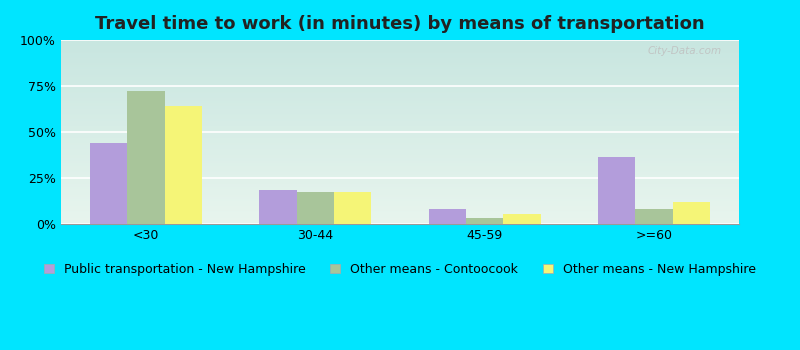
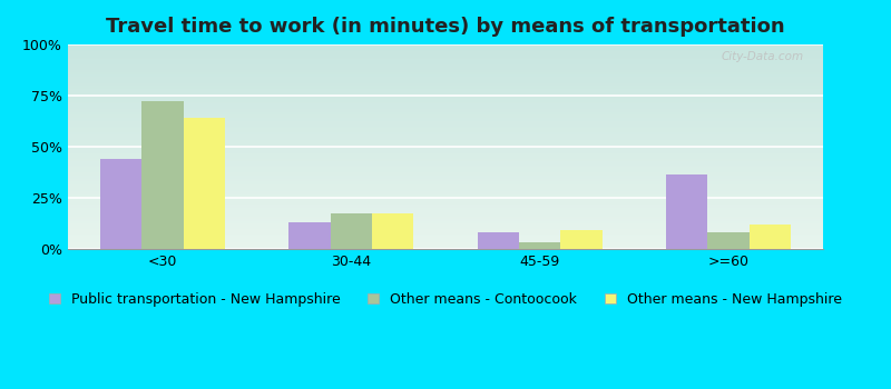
Public transportation - New Hampshire/30-44: 18% -> 13%
Other means - New Hampshire/45-59: 5% -> 9%
